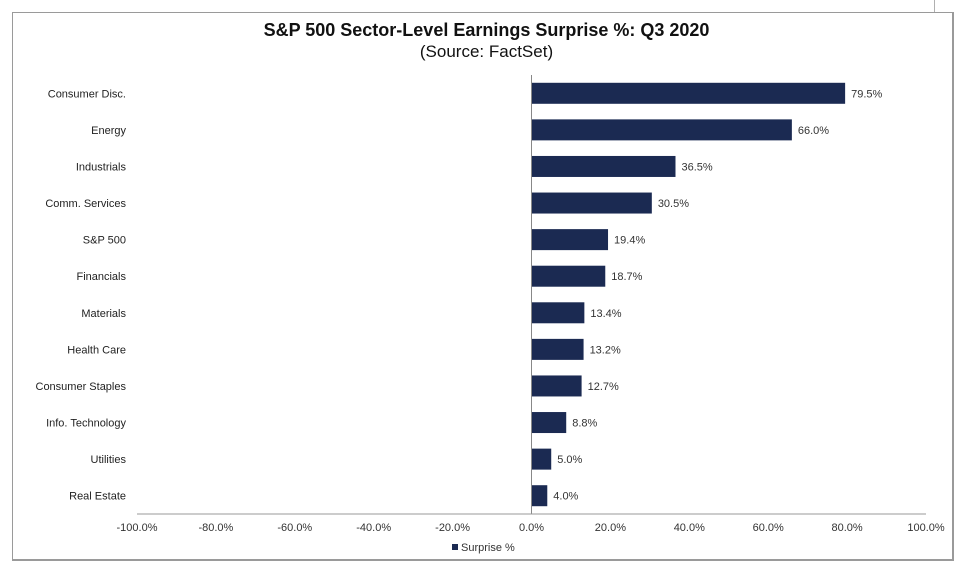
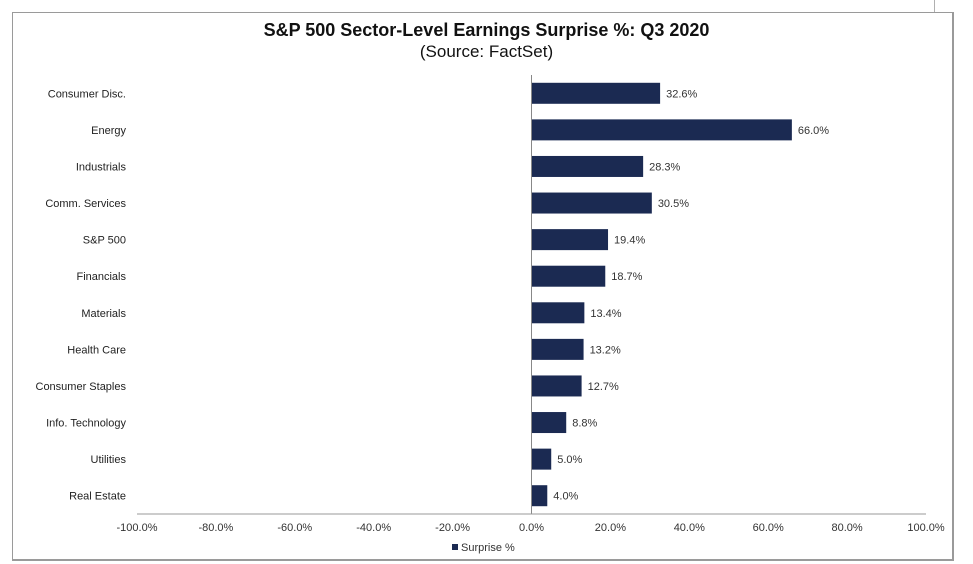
Consumer Disc.: 79.5% -> 32.6%
Industrials: 36.5% -> 28.3%
